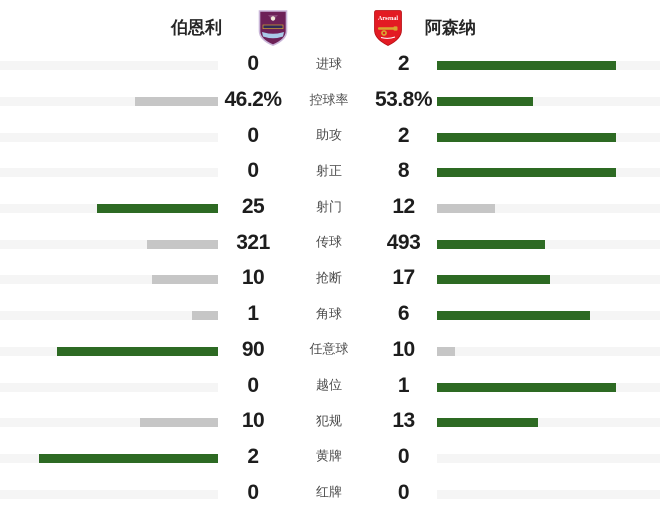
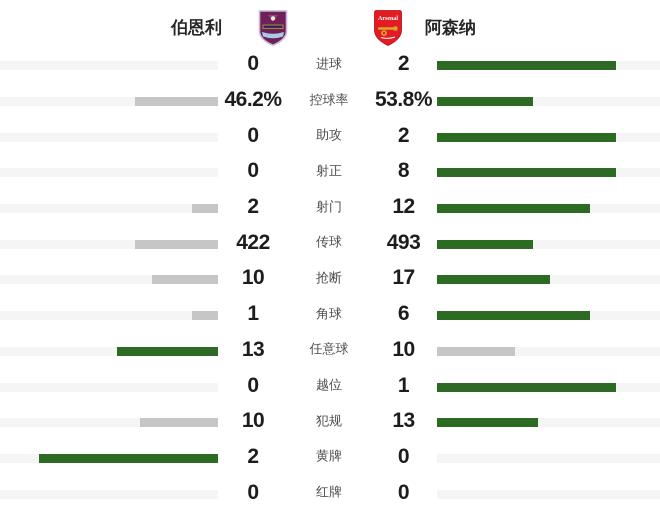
伯恩利/射门: 25 -> 2
伯恩利/传球: 321 -> 422
伯恩利/任意球: 90 -> 13
